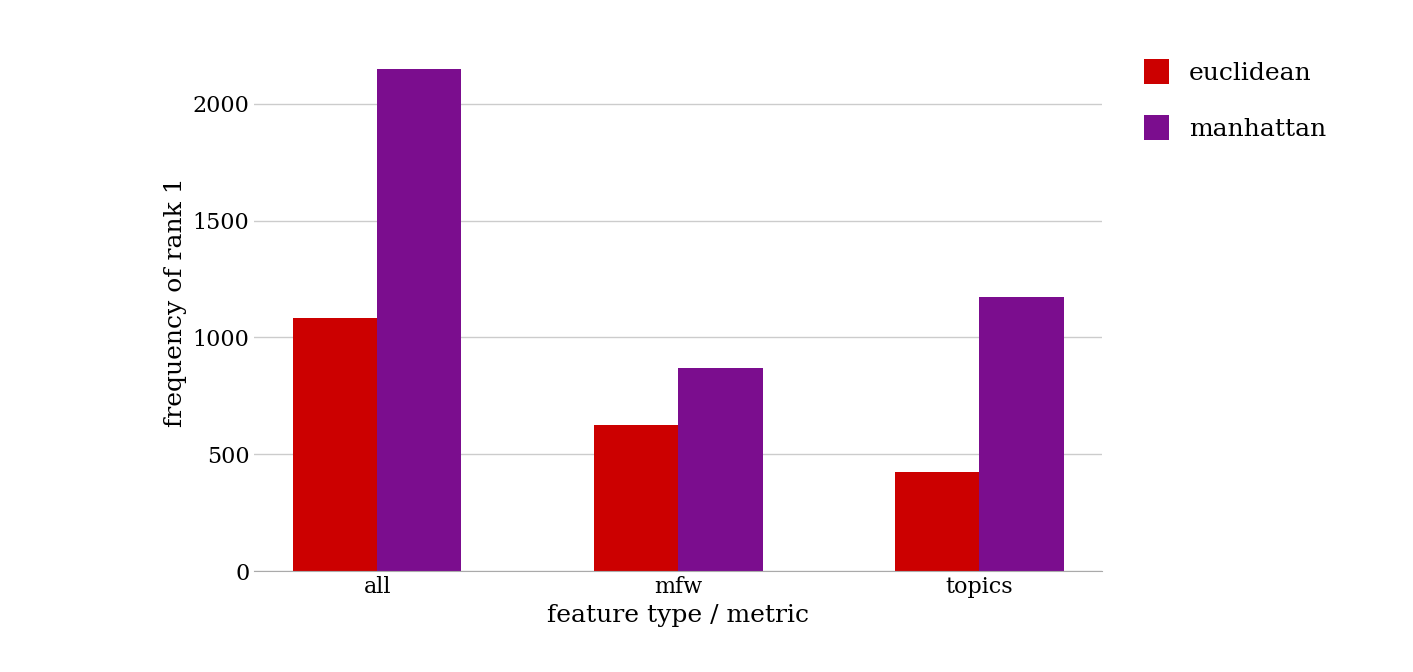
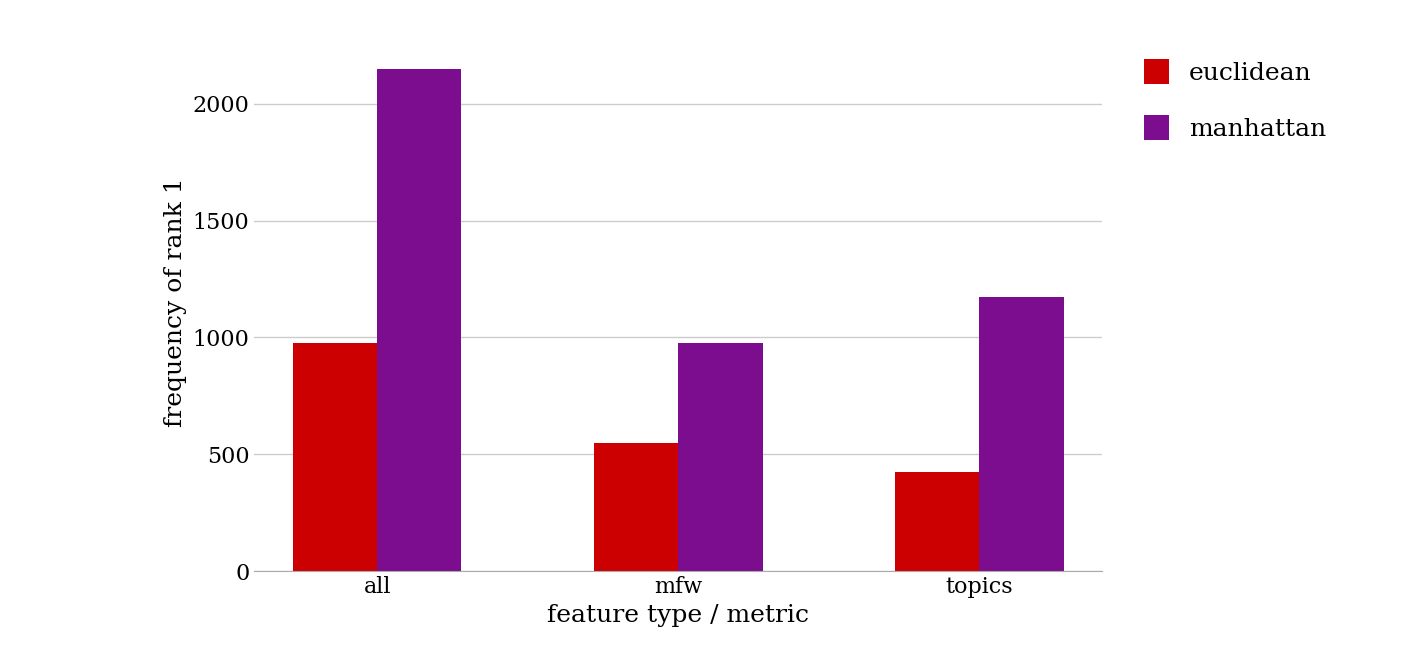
euclidean/all: 1085 -> 975
euclidean/mfw: 625 -> 550
manhattan/mfw: 870 -> 975
